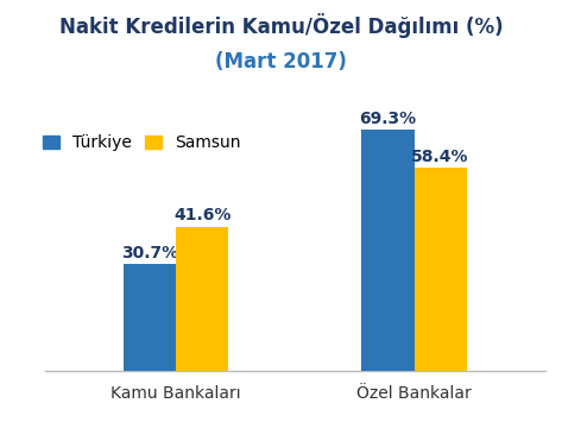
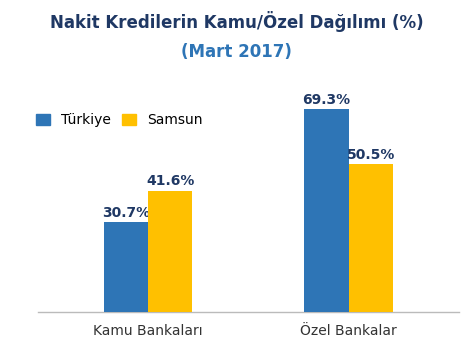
Samsun/Özel Bankalar: 58.4% -> 50.5%
